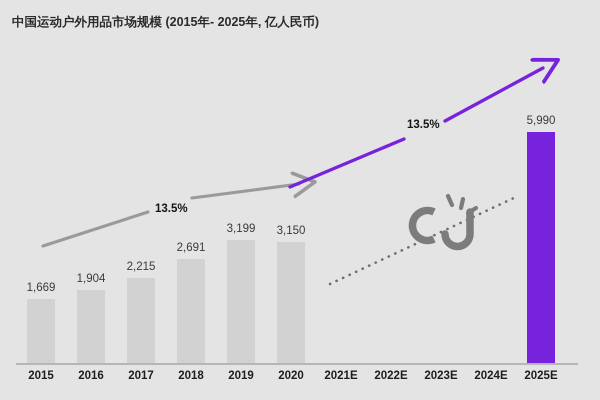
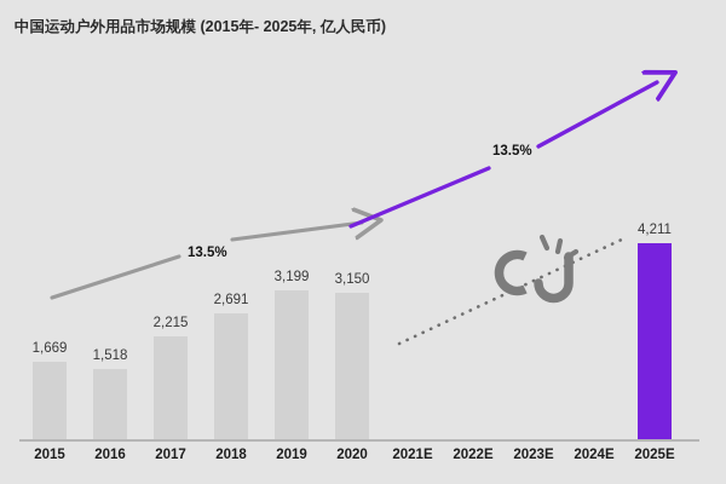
2016: 1,904 -> 1,518
2025E: 5,990 -> 4,211
